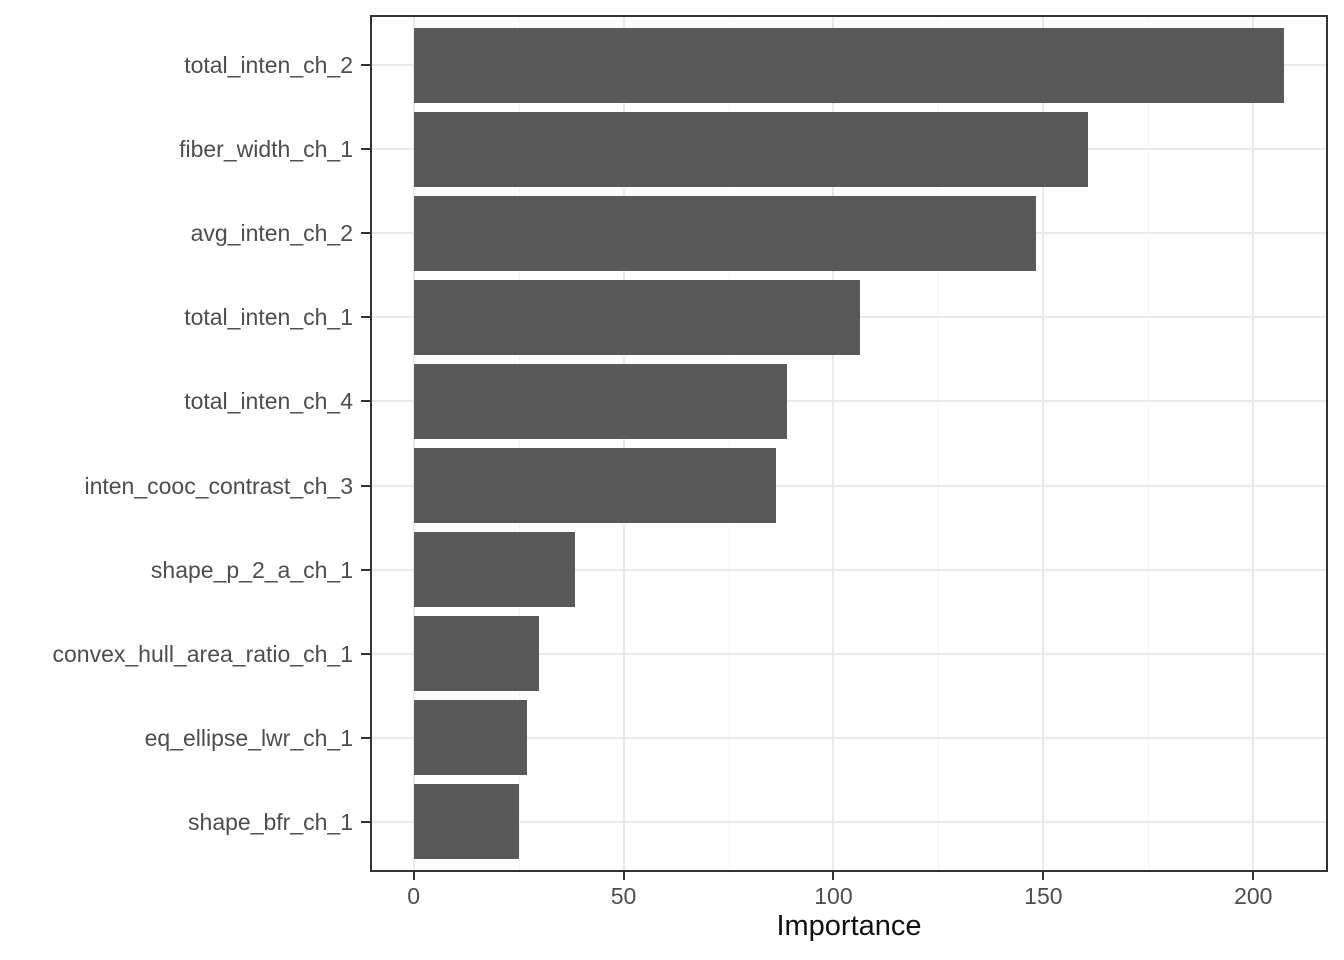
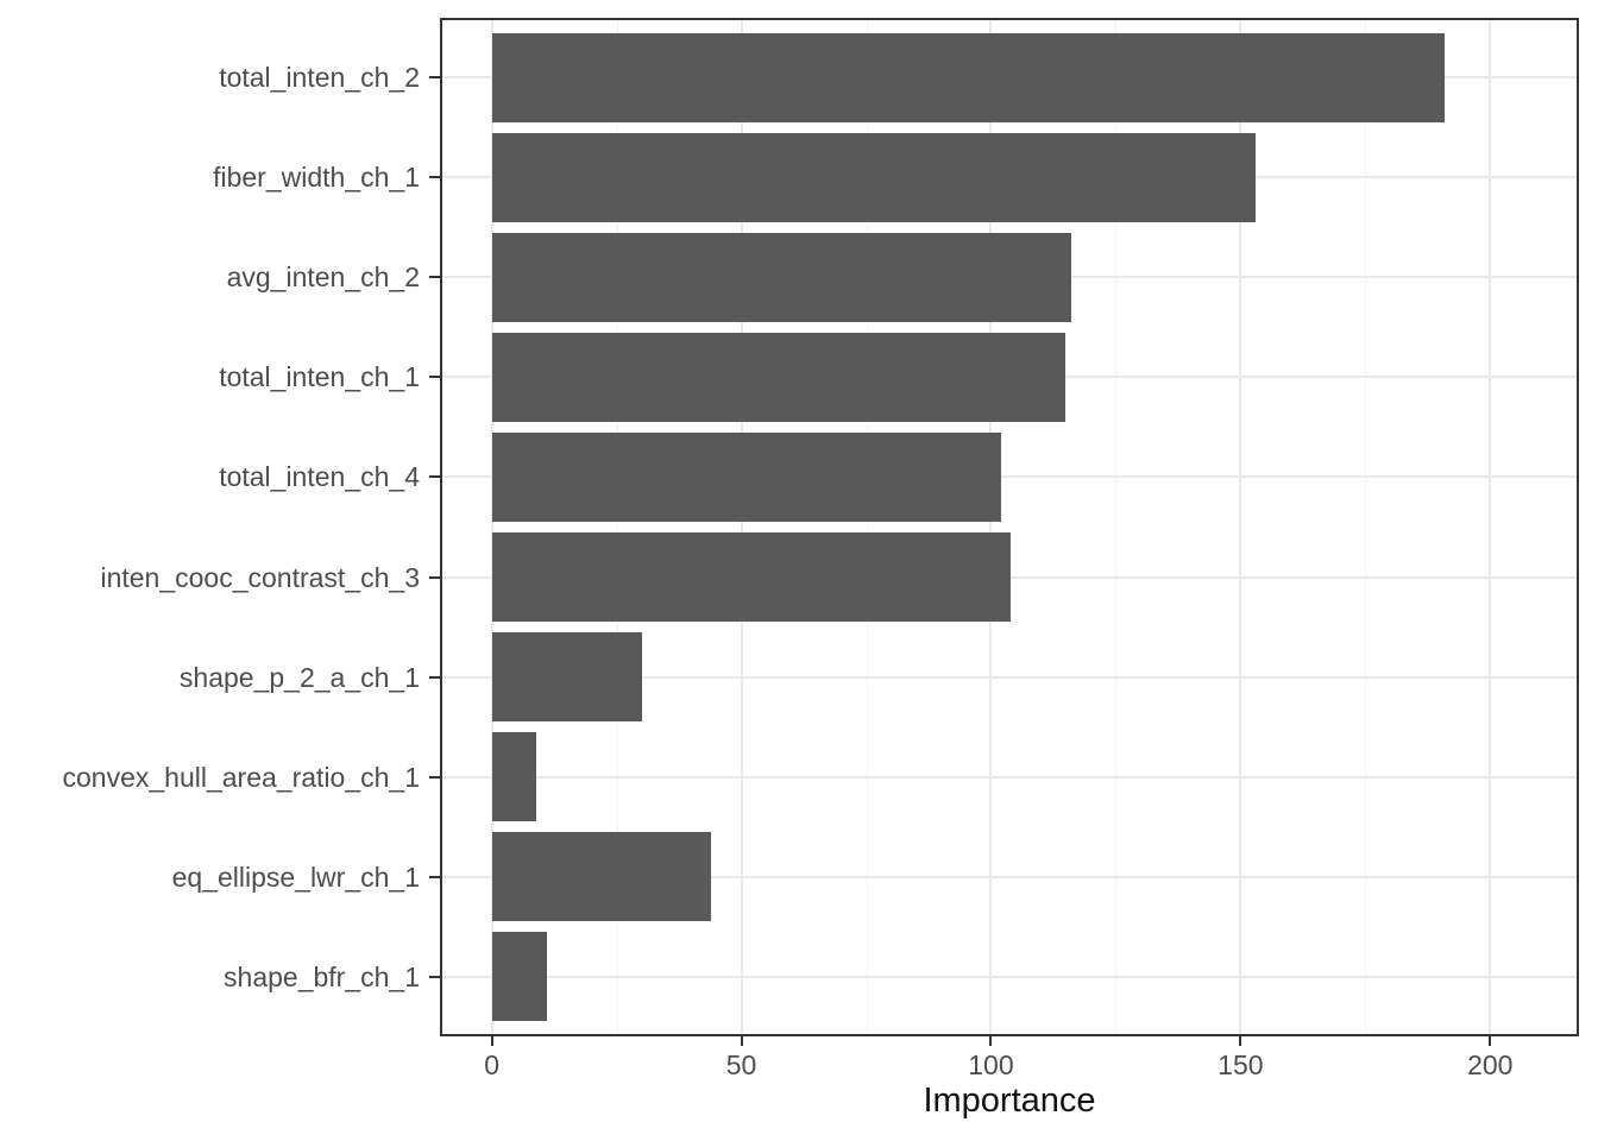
total_inten_ch_2: 207 -> 191
fiber_width_ch_1: 161 -> 153
avg_inten_ch_2: 148 -> 116
total_inten_ch_1: 106 -> 115
total_inten_ch_4: 89 -> 102
inten_cooc_contrast_ch_3: 86 -> 104
shape_p_2_a_ch_1: 38 -> 30
convex_hull_area_ratio_ch_1: 30 -> 9
eq_ellipse_lwr_ch_1: 27 -> 44
shape_bfr_ch_1: 25 -> 11
